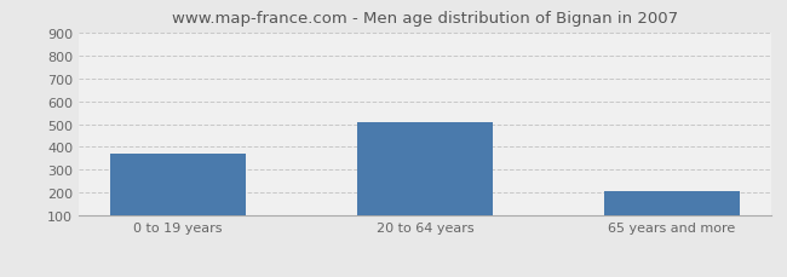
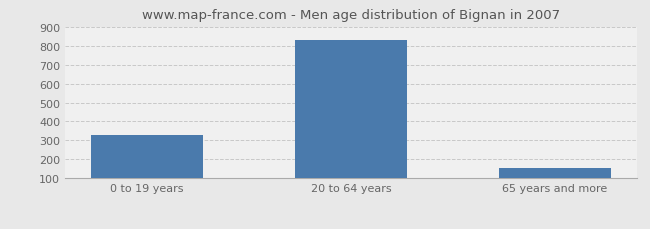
0 to 19 years: 370 -> 330
20 to 64 years: 510 -> 830
65 years and more: 210 -> 160
